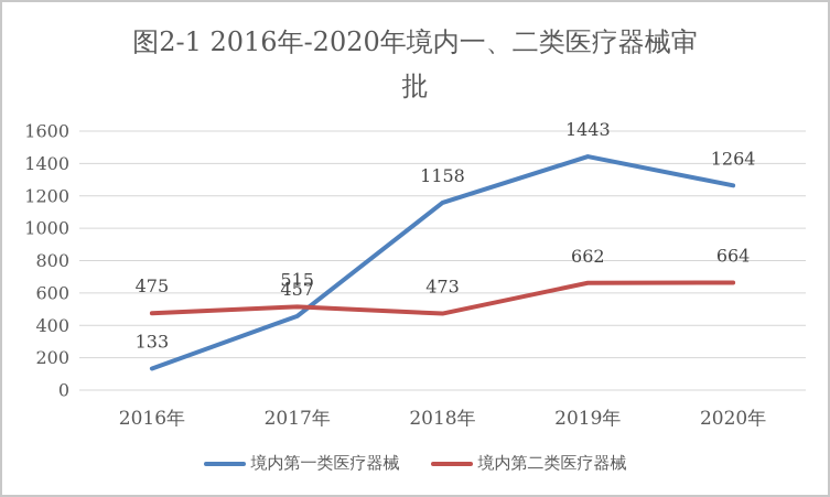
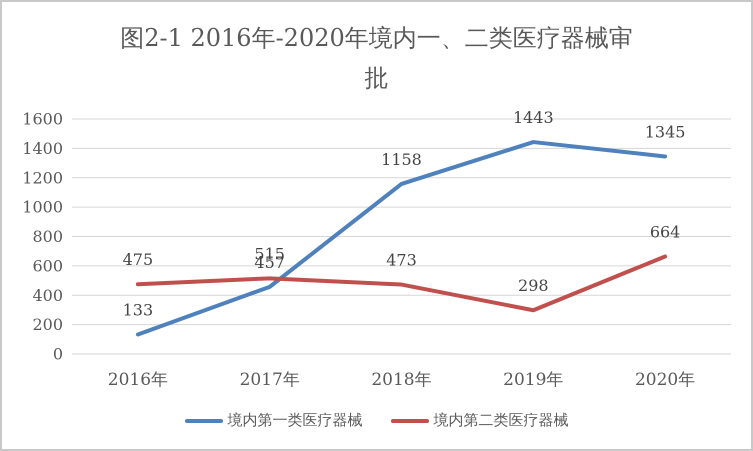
境内第二类医疗器械/2019年: 662 -> 298
境内第一类医疗器械/2020年: 1264 -> 1345
